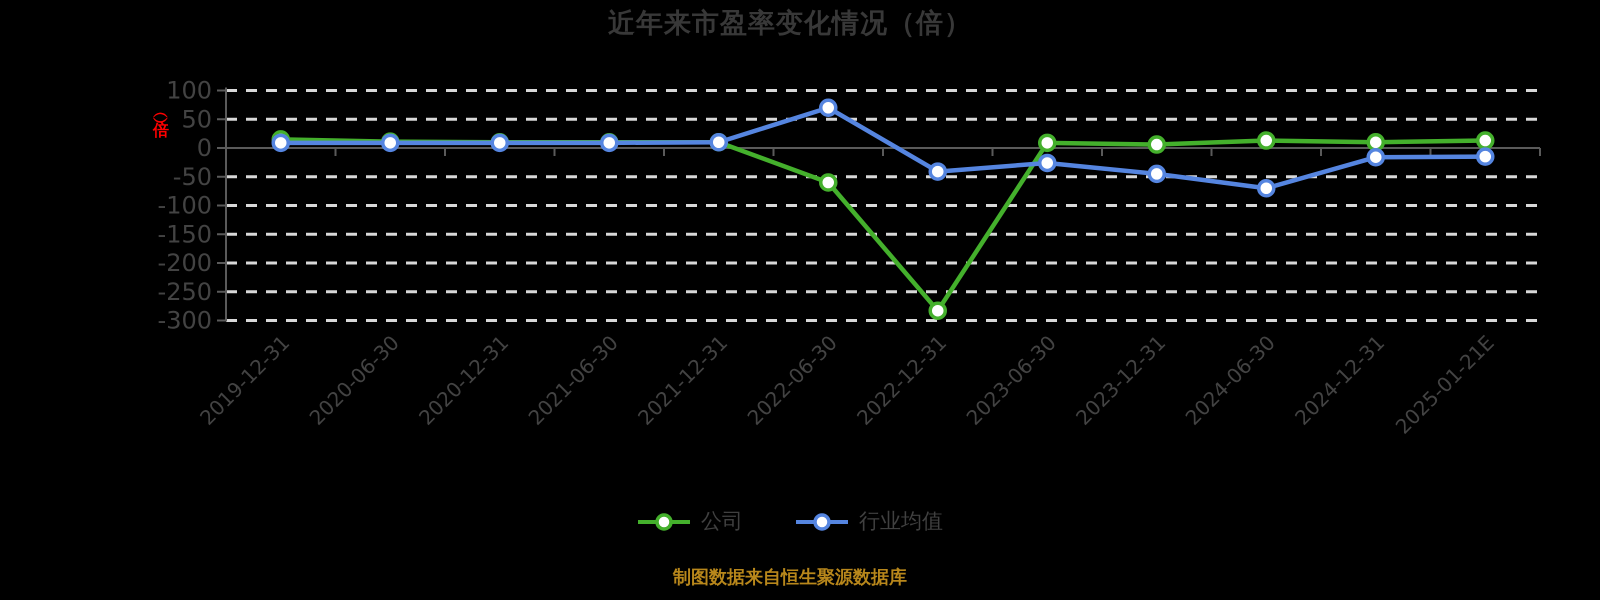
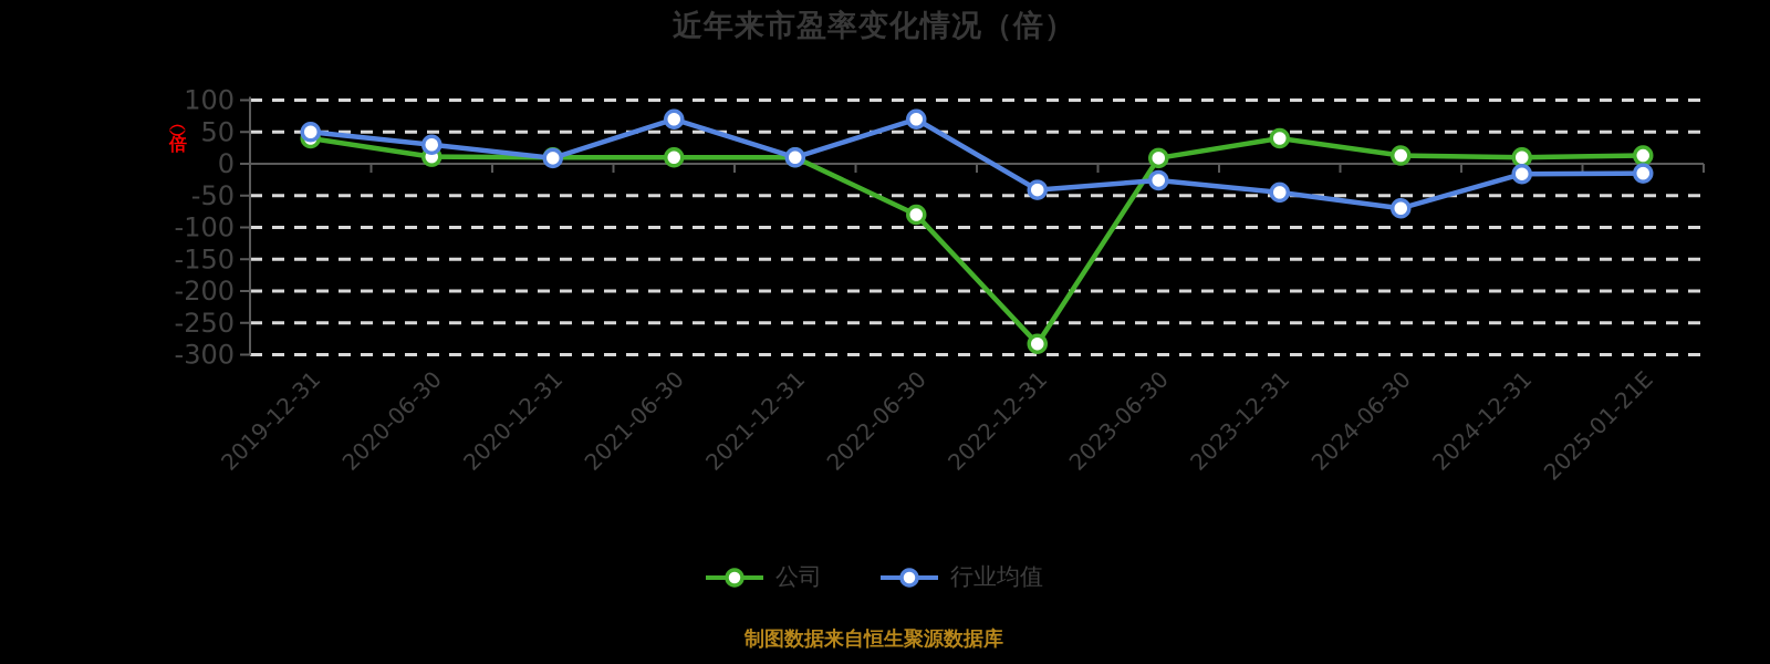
公司/2019-12-31: 20 -> 40
行业均值/2019-12-31: 10 -> 50
行业均值/2020-06-30: 10 -> 30
行业均值/2021-06-30: 10 -> 70
公司/2022-06-30: -60 -> -80
公司/2023-12-31: 10 -> 40
